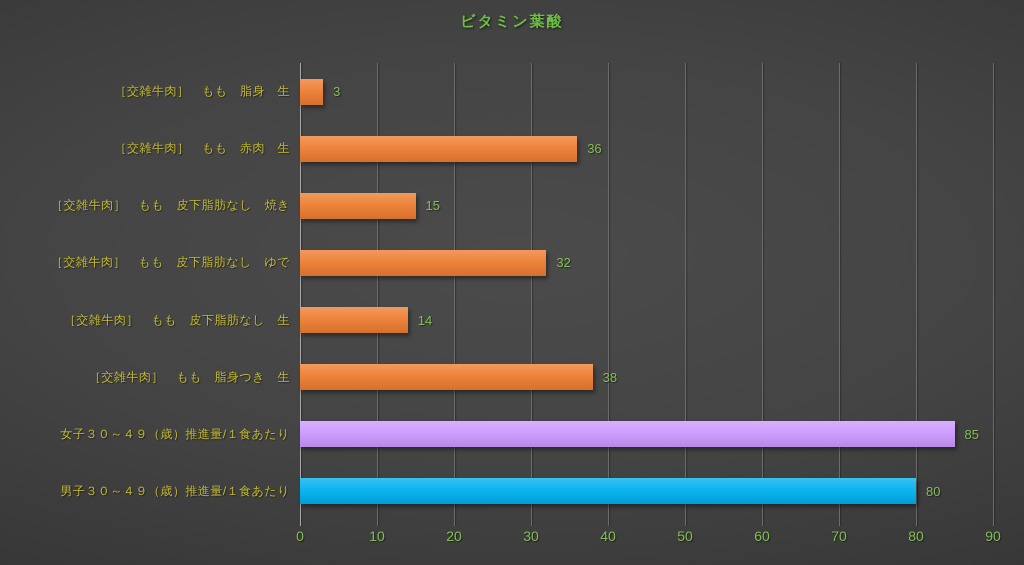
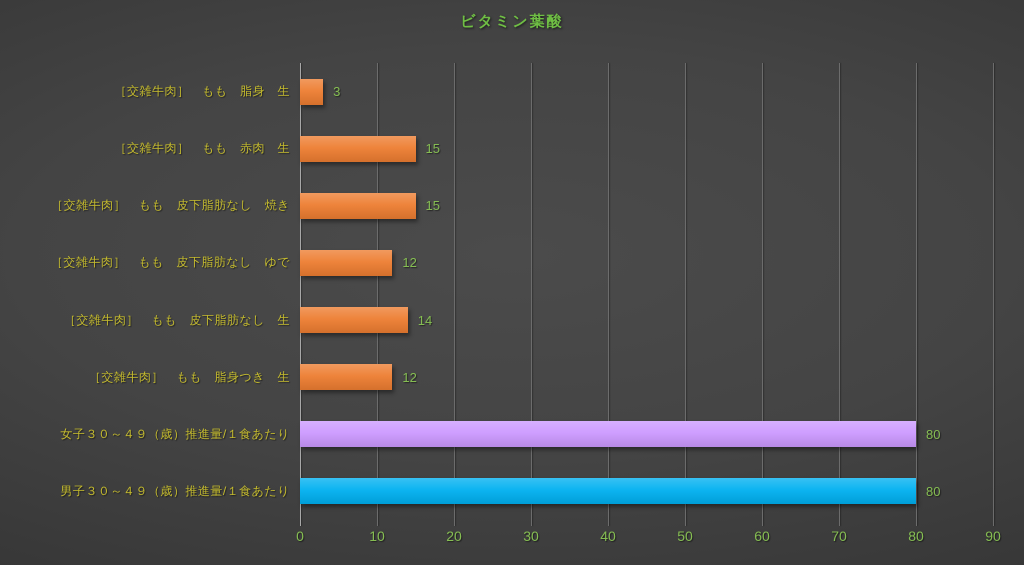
［交雑牛肉］ もも 赤肉 生: 36 -> 15
［交雑牛肉］ もも 皮下脂肪なし ゆで: 32 -> 12
［交雑牛肉］ もも 脂身つき 生: 38 -> 12
女子３０～４９（歳）推進量/１食あたり: 85 -> 80
